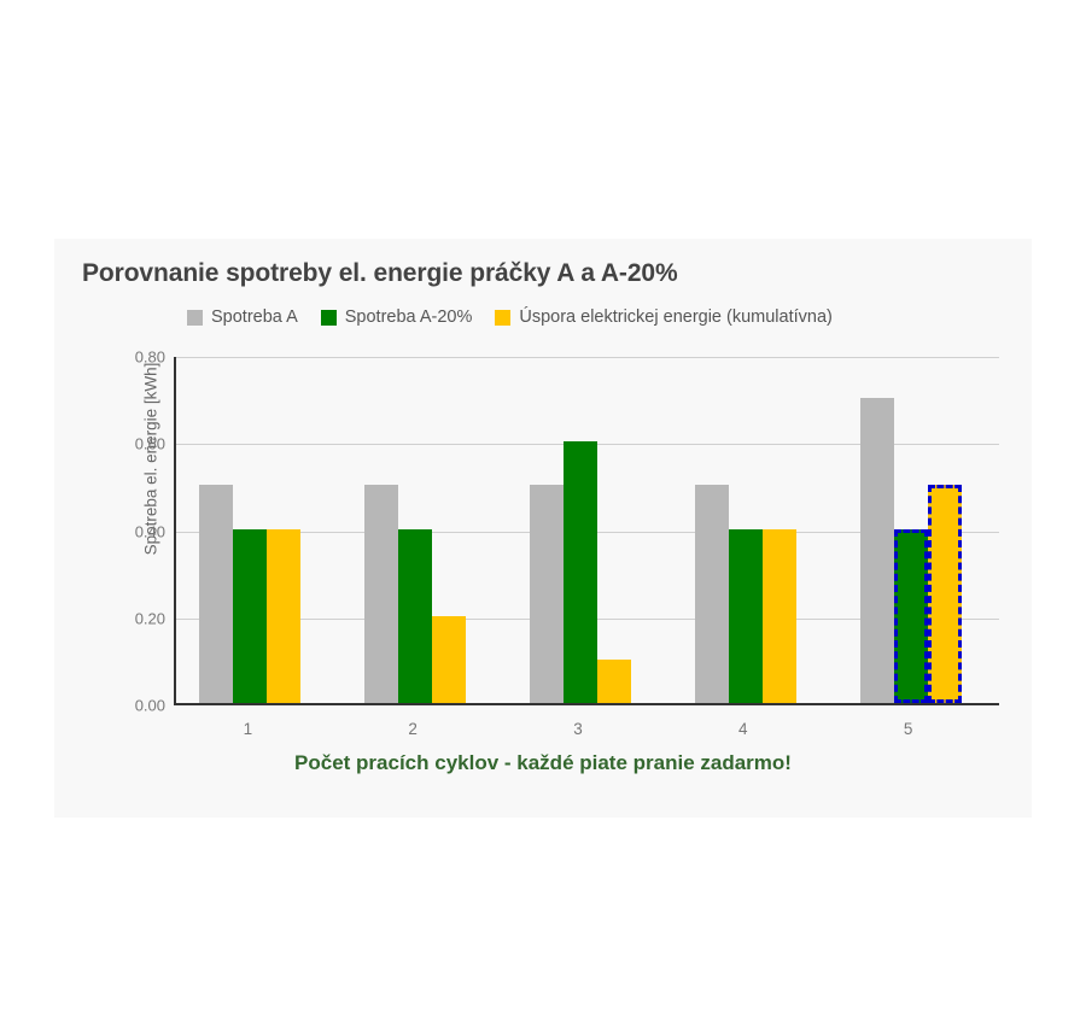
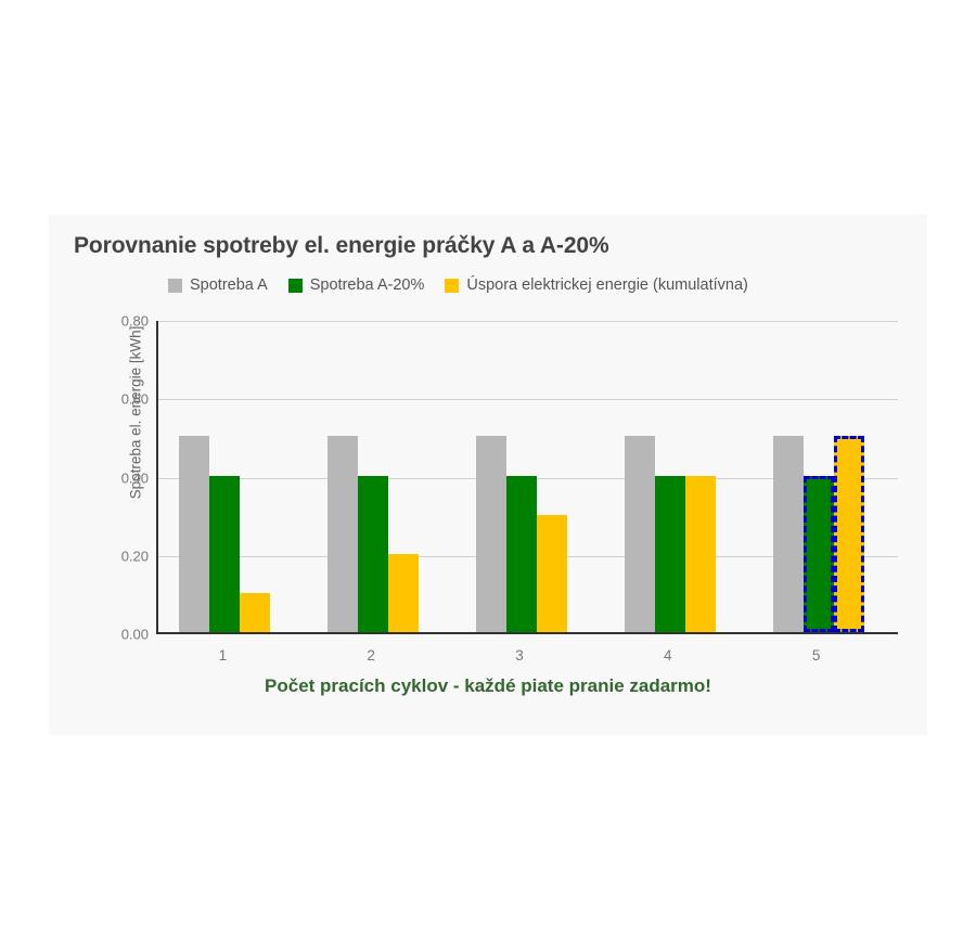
Úspora elektrickej energie (kumulatívna)/1: 0.4 -> 0.1
Spotreba A-20%/3: 0.6 -> 0.4
Úspora elektrickej energie (kumulatívna)/3: 0.1 -> 0.3
Spotreba A/5: 0.7 -> 0.5
